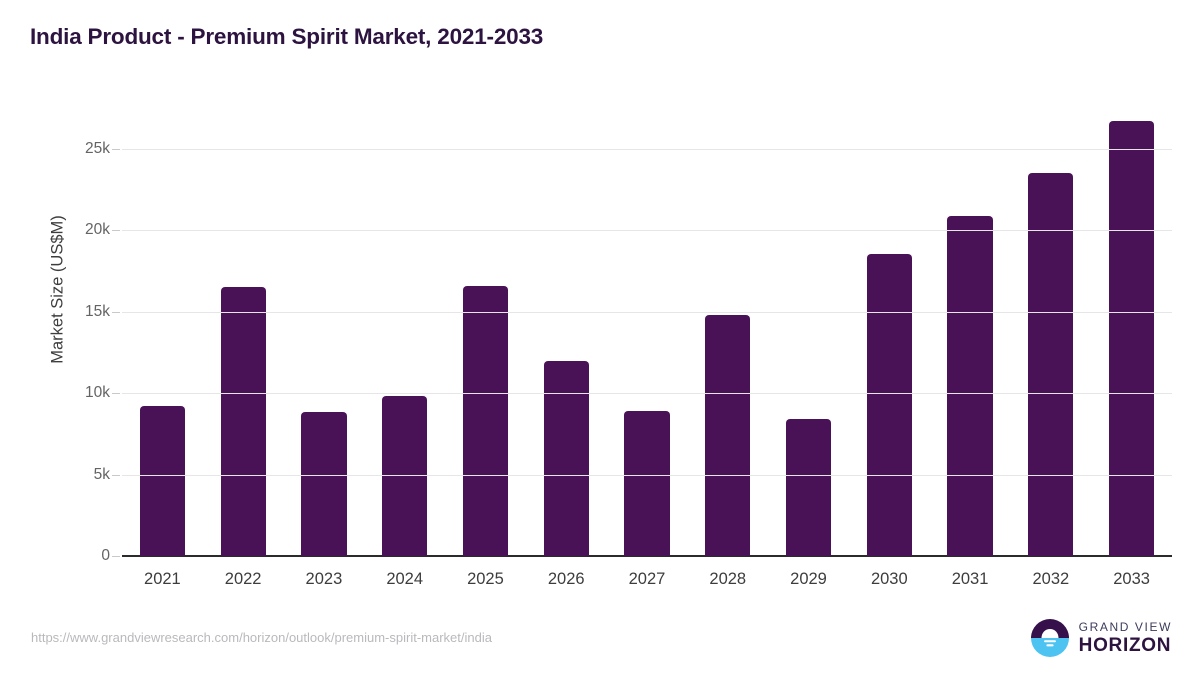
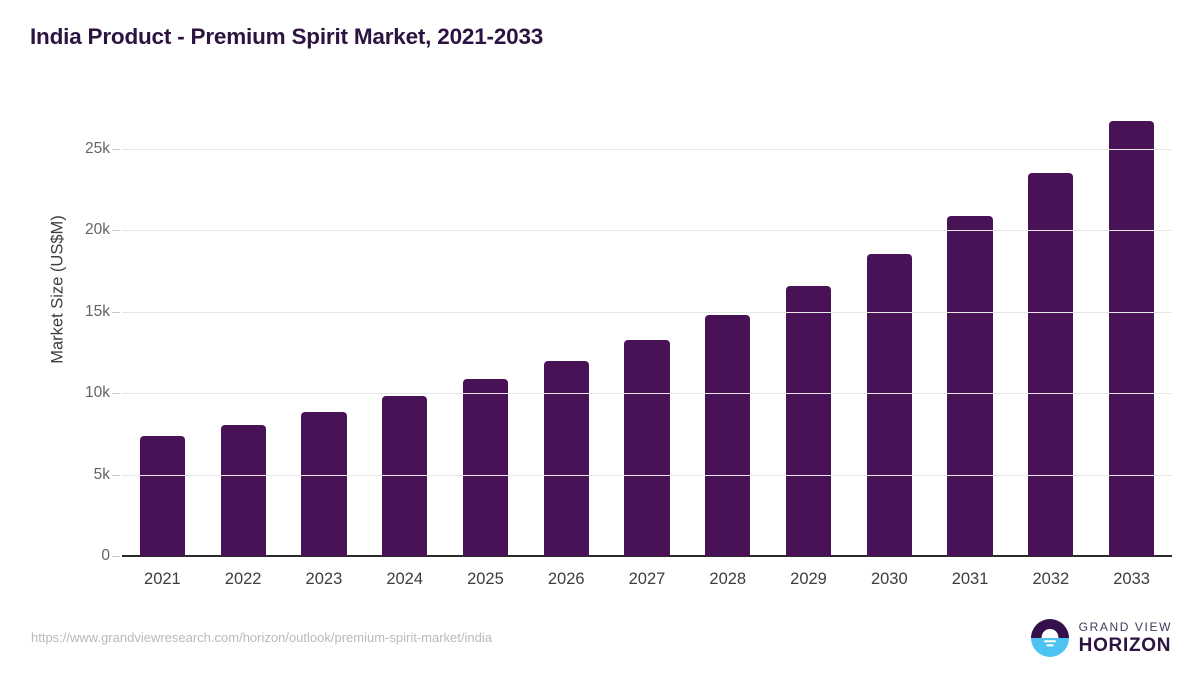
2021: 9.2k -> 7.3k
2022: 16.5k -> 8.0k
2025: 16.6k -> 10.8k
2027: 8.9k -> 13.2k
2029: 8.4k -> 16.6k
